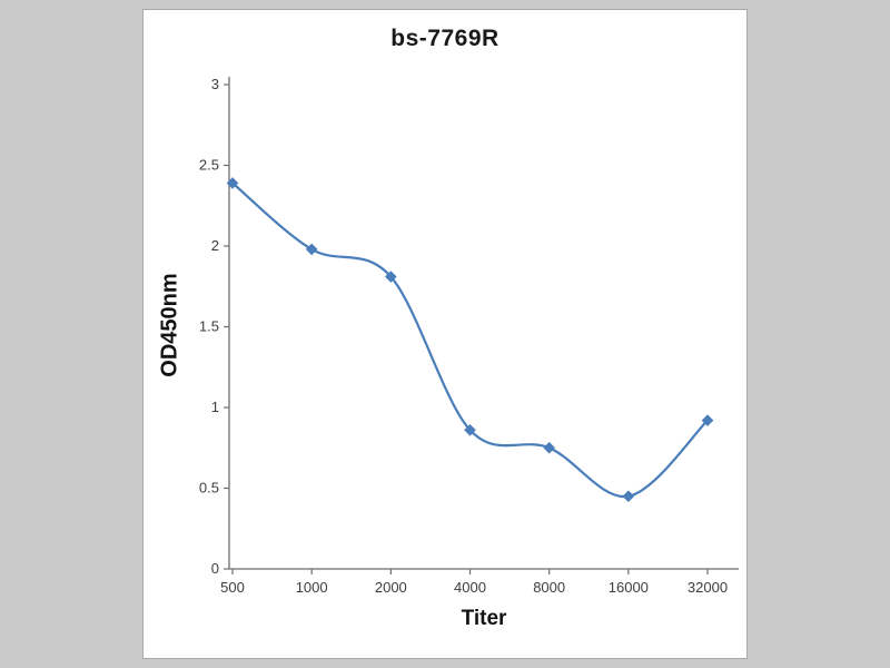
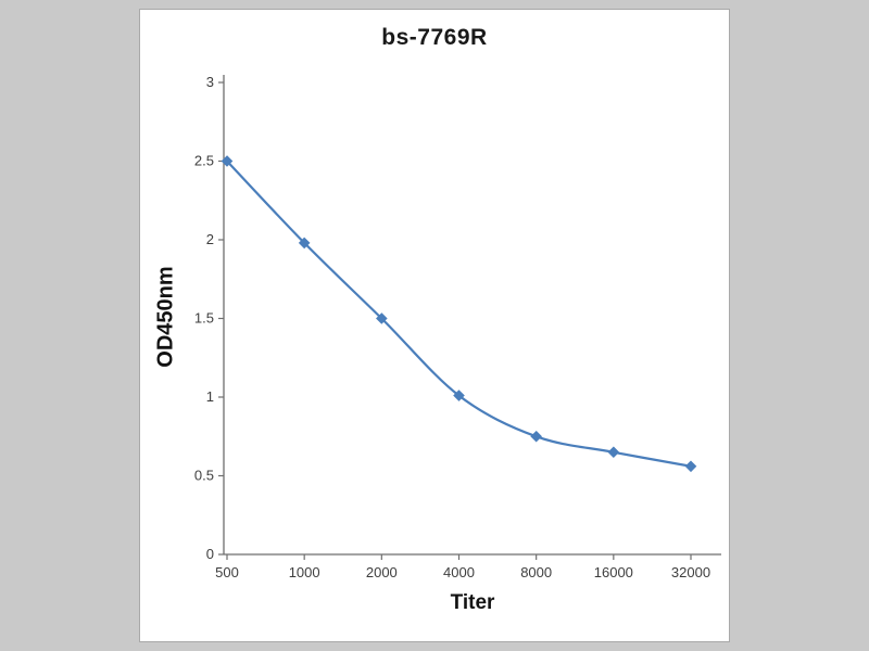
500: 2.39 -> 2.50
2000: 1.81 -> 1.50
4000: 0.86 -> 1.01
16000: 0.45 -> 0.65
32000: 0.92 -> 0.56
